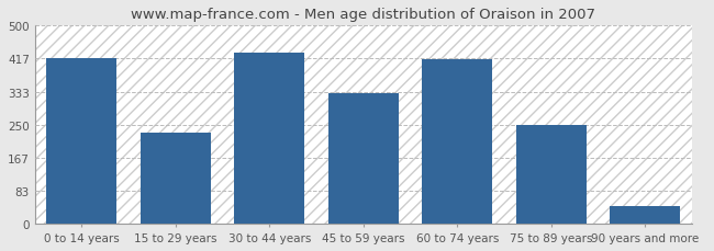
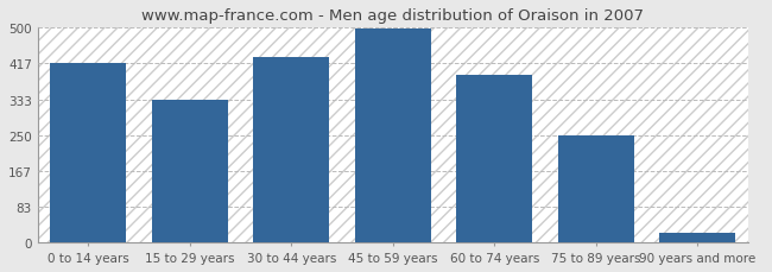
15 to 29 years: 230 -> 333
45 to 59 years: 330 -> 496
60 to 74 years: 415 -> 390
90 years and more: 45 -> 22
